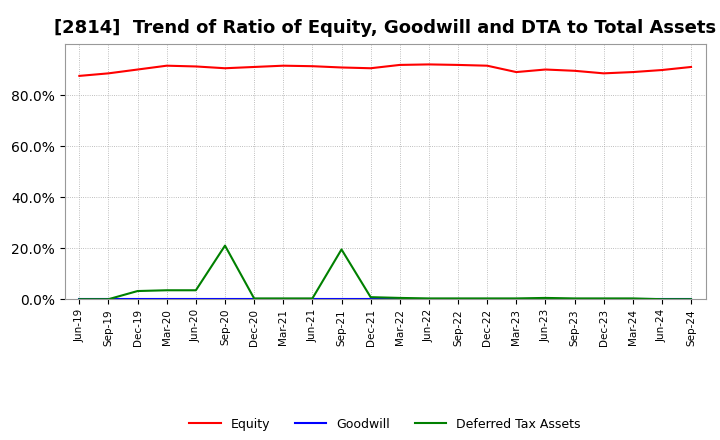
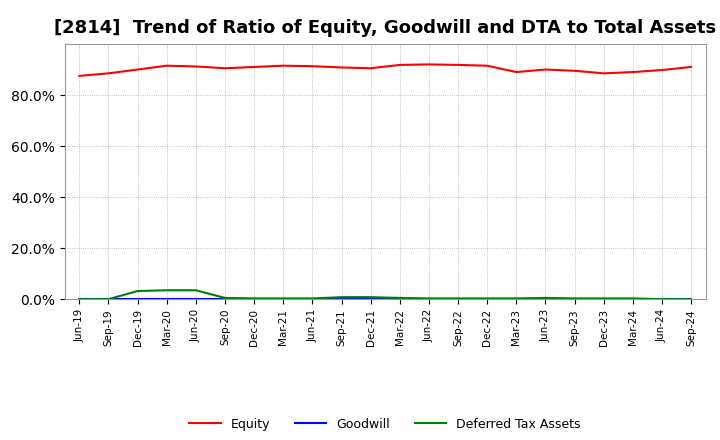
Deferred Tax Assets/Sep-20: 21.0% -> 0.5%
Deferred Tax Assets/Sep-21: 19.5% -> 0.8%
